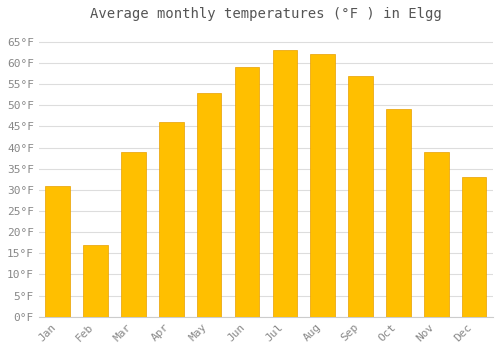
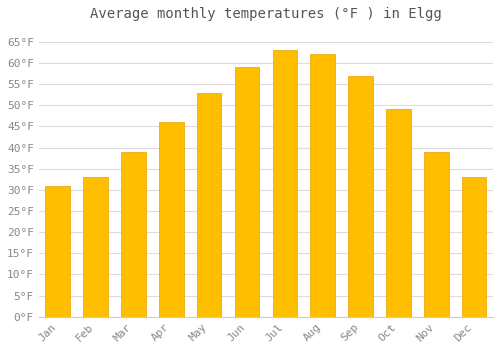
Feb: 17°F -> 33°F
